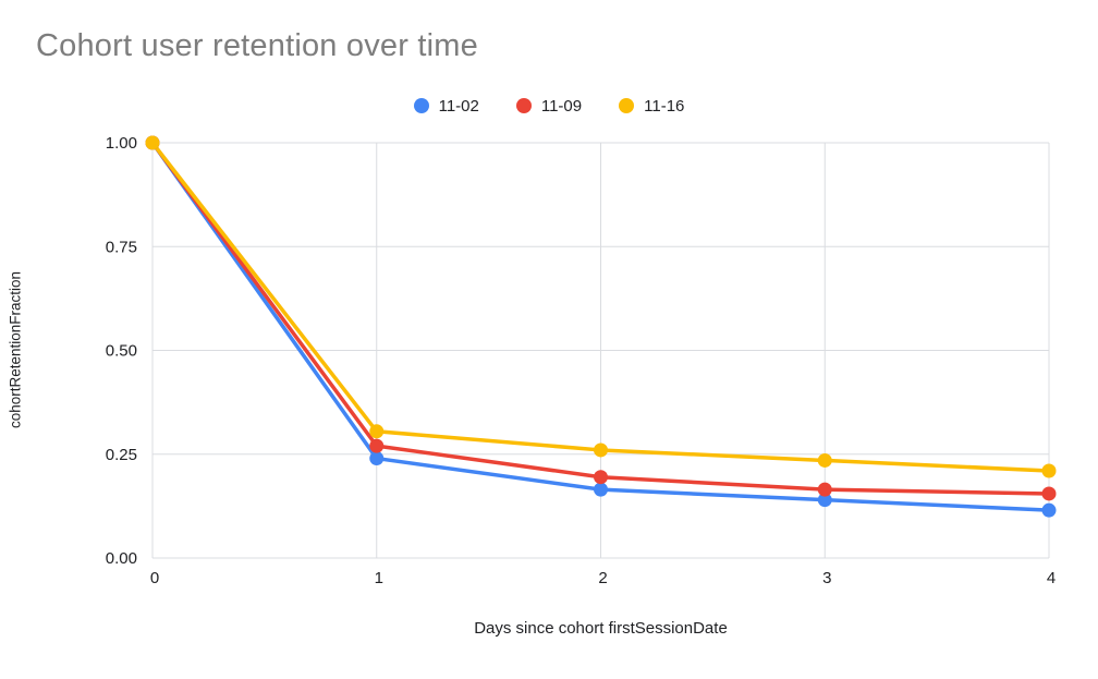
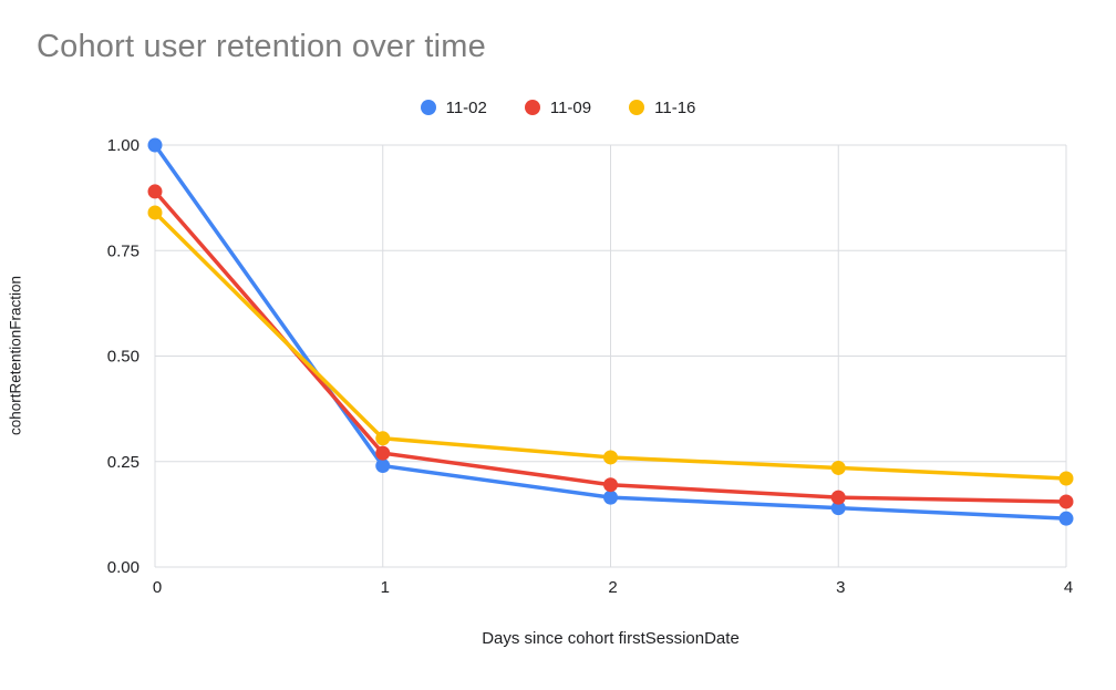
11-09/0: 1.00 -> 0.89
11-16/0: 1.00 -> 0.84
